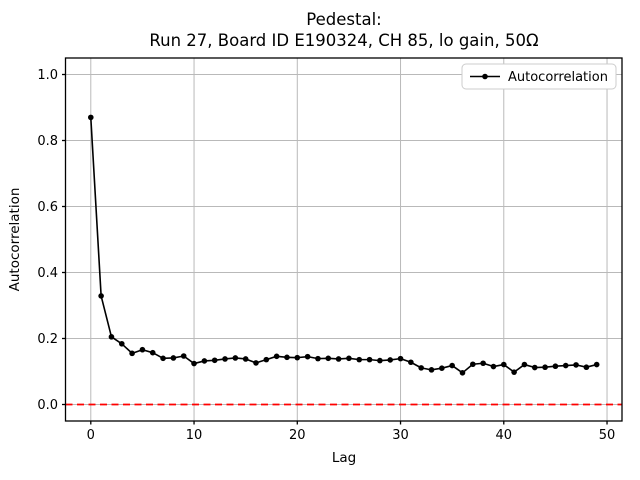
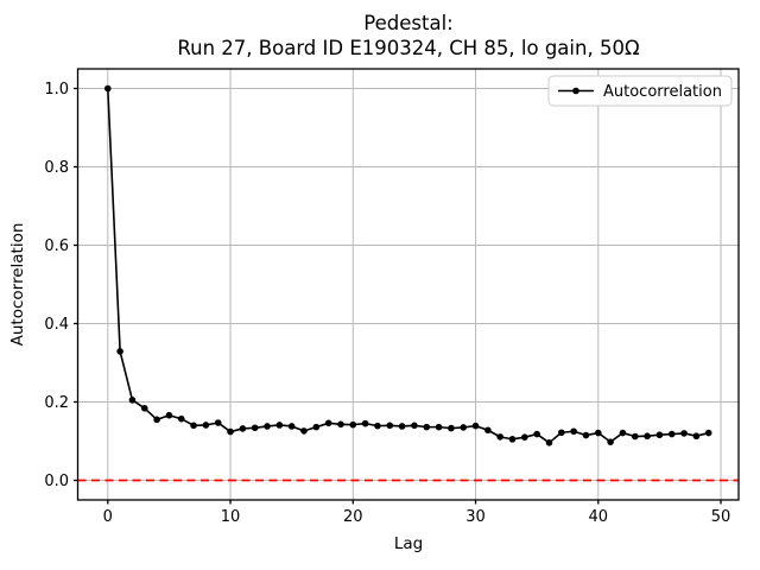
0: 0.87 -> 1.00
